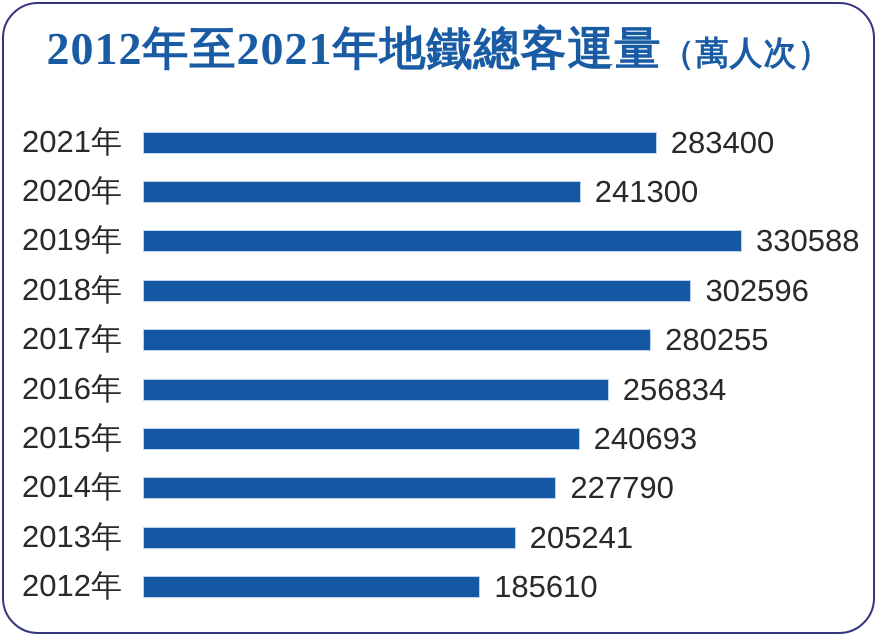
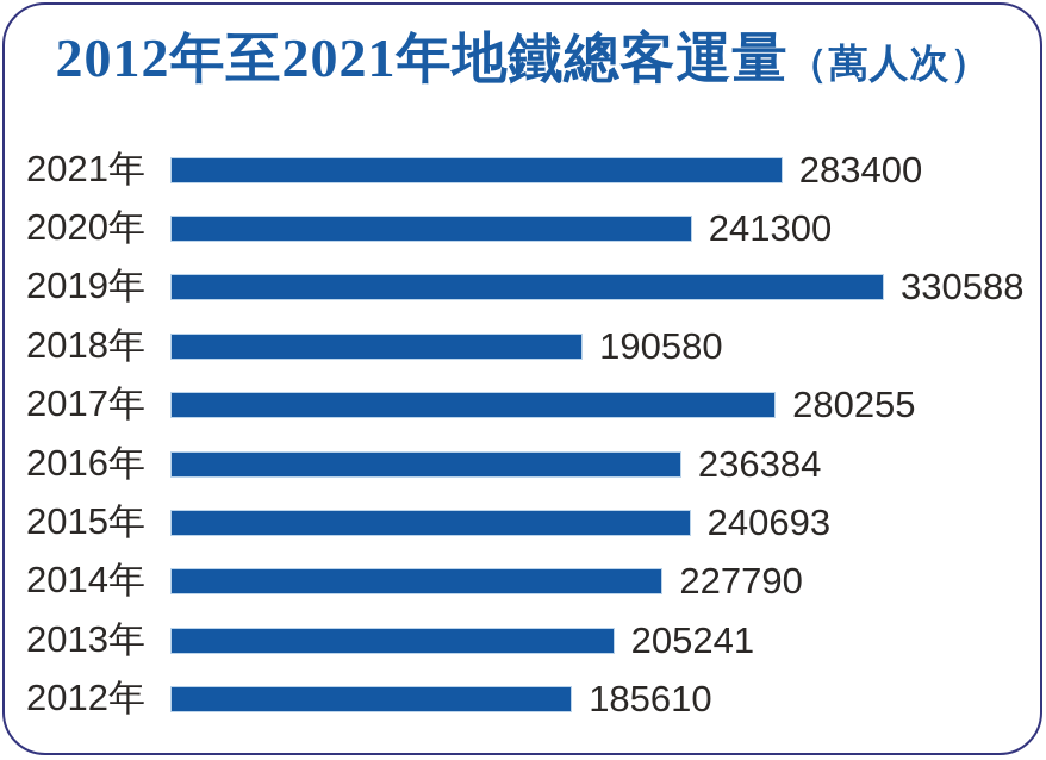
2018年: 302596 -> 190580
2016年: 256834 -> 236384
